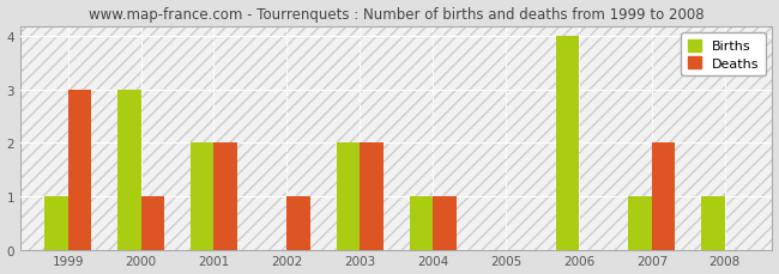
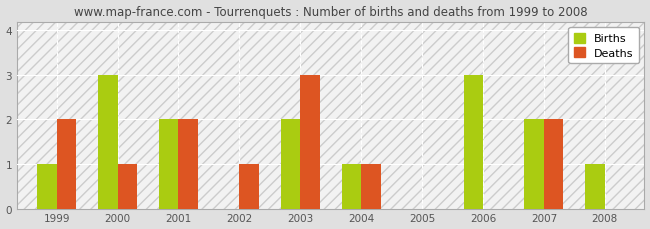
Deaths/1999: 3 -> 2
Deaths/2003: 2 -> 3
Births/2006: 4 -> 3
Births/2007: 1 -> 2
